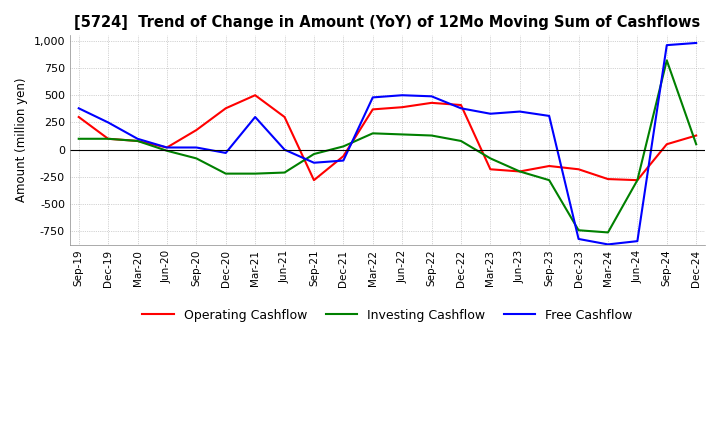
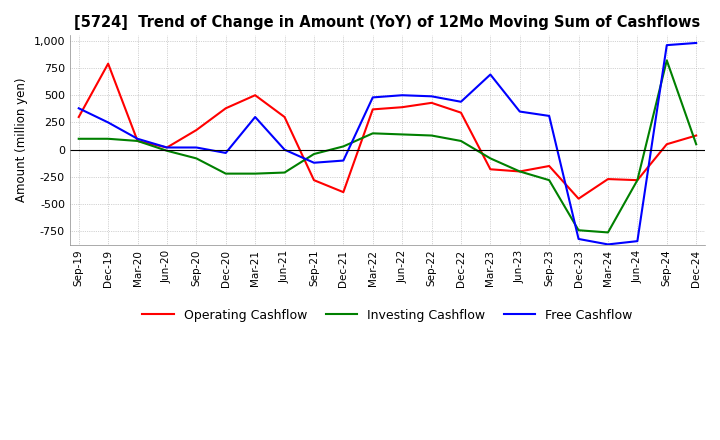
Operating Cashflow/Dec-19: 100 -> 790
Operating Cashflow/Dec-21: -60 -> -390
Operating Cashflow/Dec-22: 410 -> 340
Free Cashflow/Dec-22: 380 -> 440
Free Cashflow/Mar-23: 330 -> 690
Operating Cashflow/Dec-23: -180 -> -450
